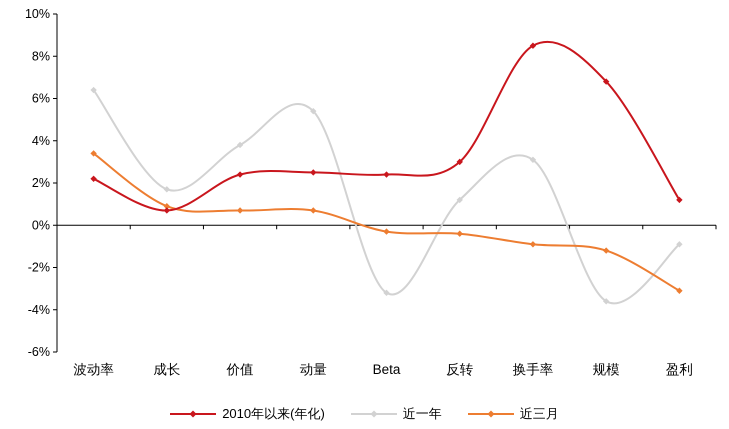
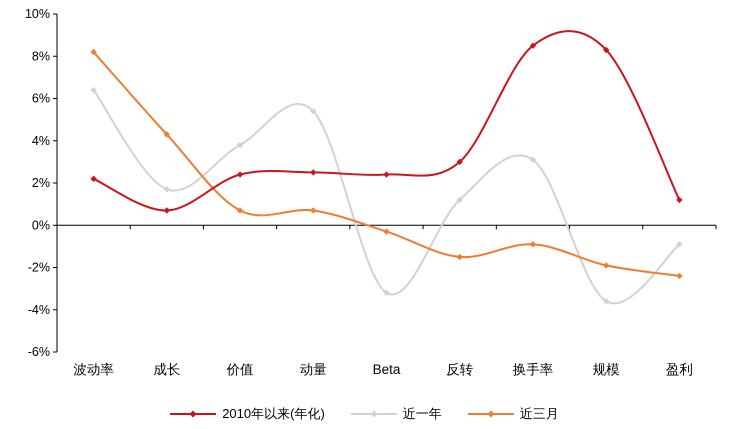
近三月/波动率: 3.4% -> 8.2%
近三月/成长: 0.9% -> 4.3%
近三月/反转: -0.4% -> -1.5%
2010年以来(年化)/规模: 6.8% -> 8.3%
近三月/规模: -1.2% -> -1.9%
近三月/盈利: -3.1% -> -2.4%
